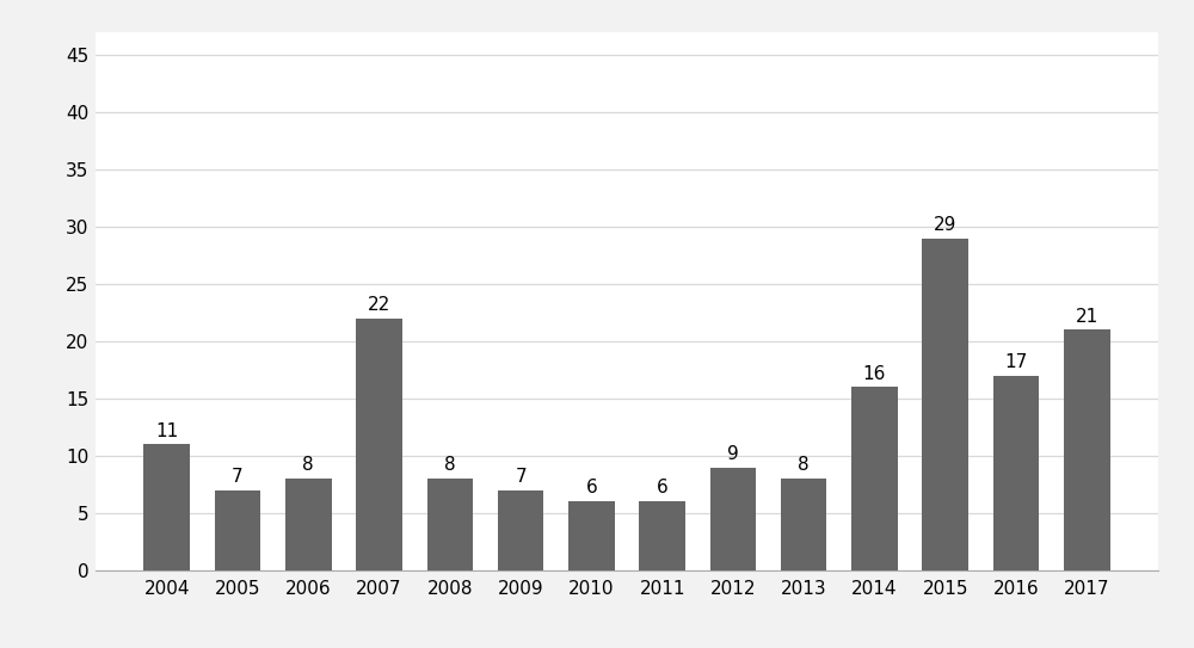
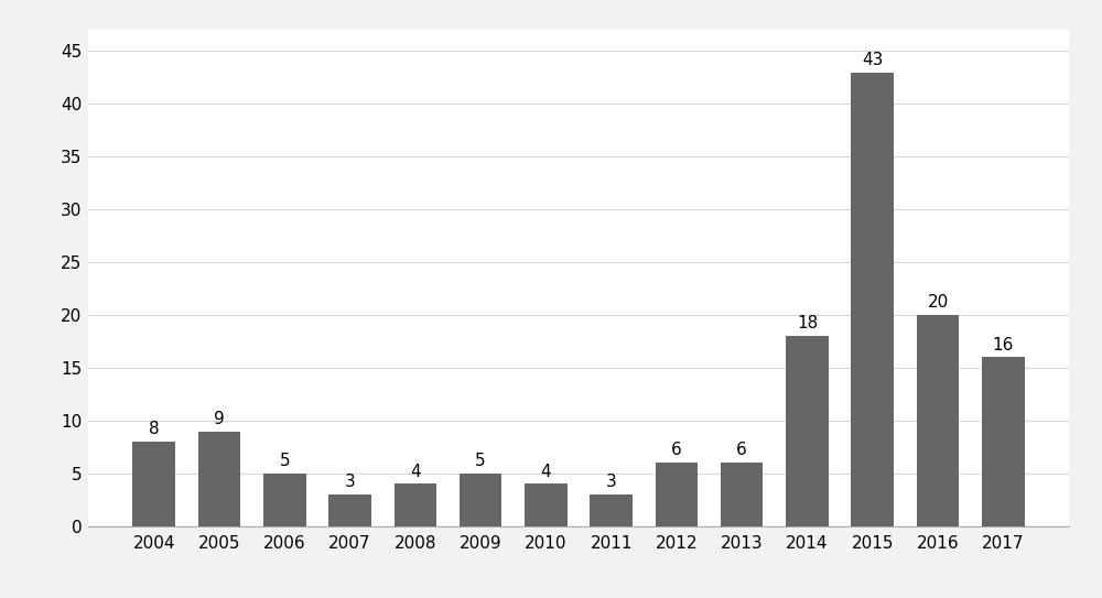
2004: 11 -> 8
2005: 7 -> 9
2006: 8 -> 5
2007: 22 -> 3
2008: 8 -> 4
2009: 7 -> 5
2010: 6 -> 4
2011: 6 -> 3
2012: 9 -> 6
2013: 8 -> 6
2014: 16 -> 18
2015: 29 -> 43
2016: 17 -> 20
2017: 21 -> 16
